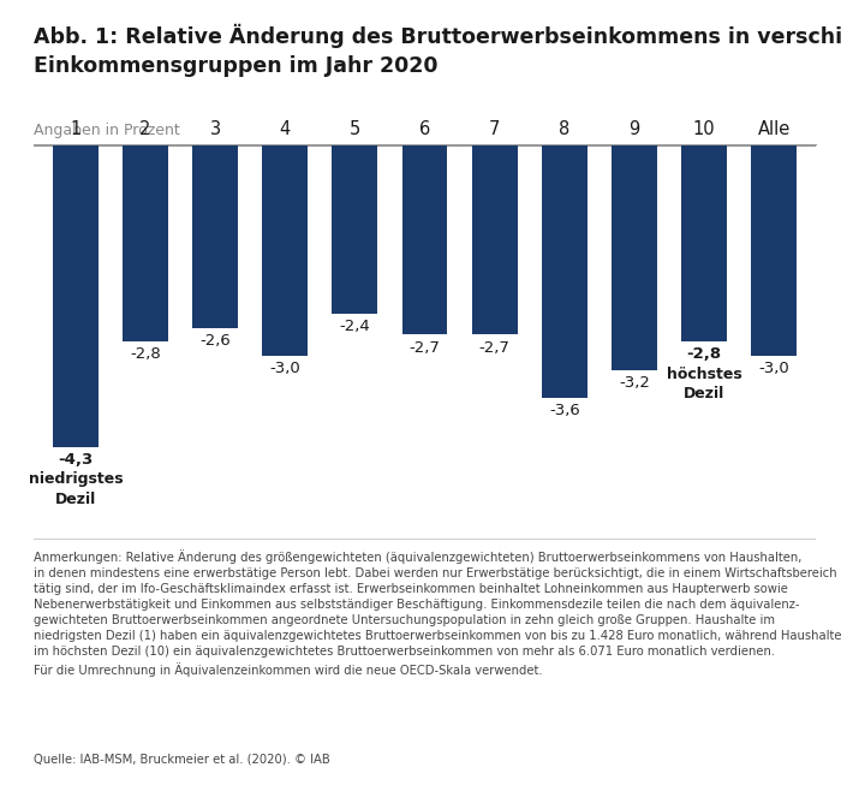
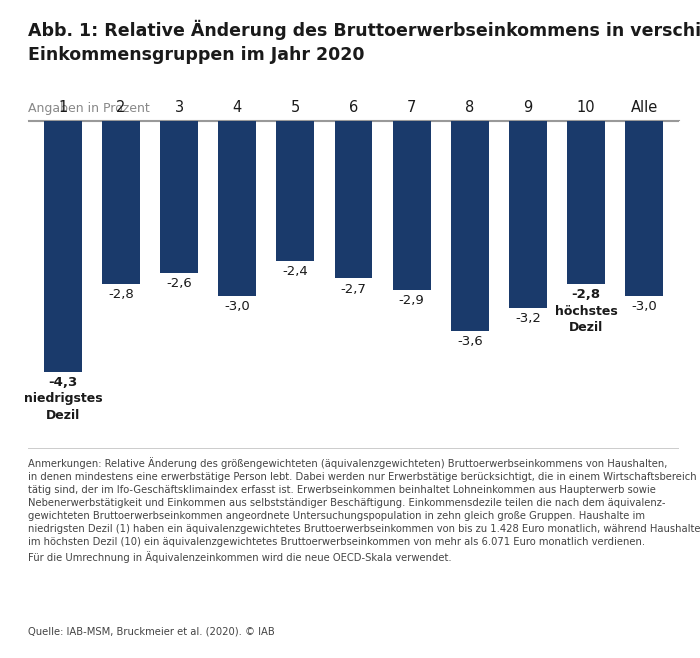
7: -2,7 -> -2,9
